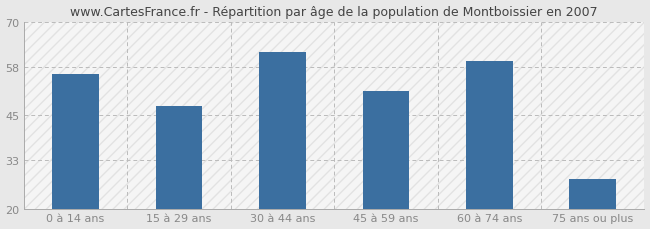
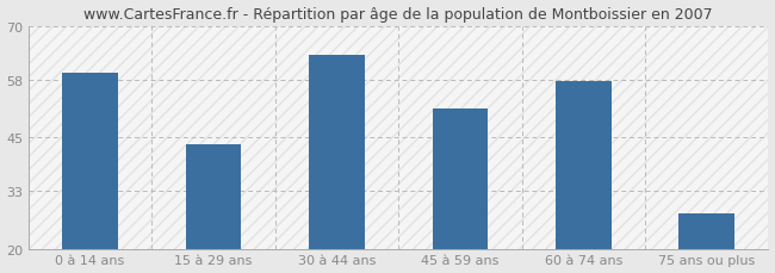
0 à 14 ans: 56.0 -> 59.5
15 à 29 ans: 47.5 -> 43.5
30 à 44 ans: 62.0 -> 63.5
60 à 74 ans: 59.5 -> 57.5
